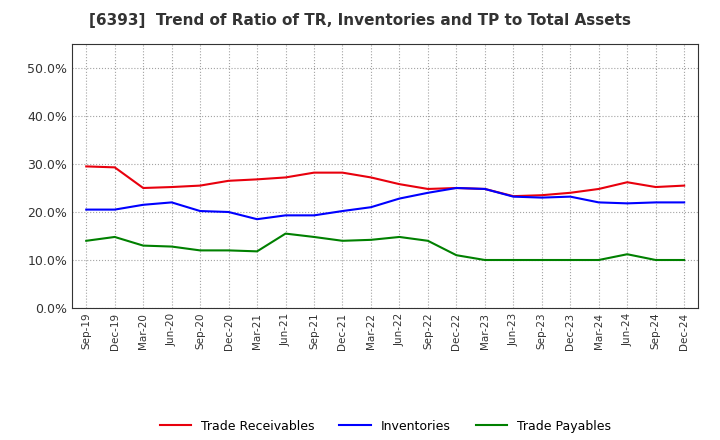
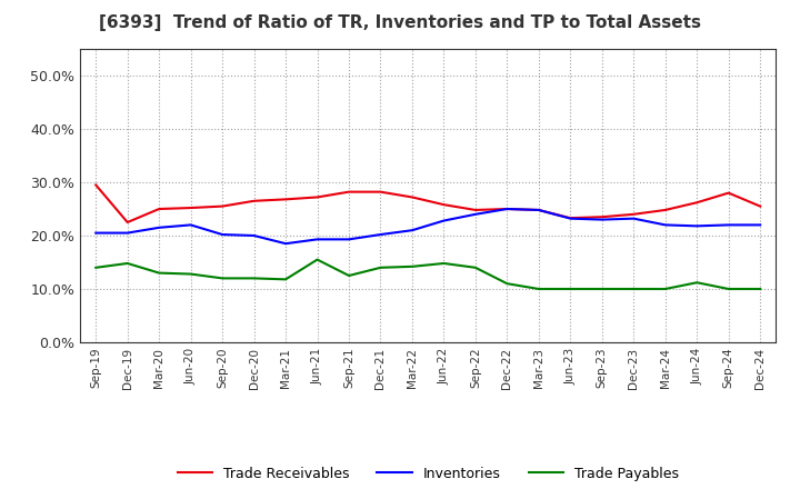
Trade Receivables/Dec-19: 29.3% -> 22.5%
Trade Payables/Sep-21: 14.8% -> 12.5%
Trade Receivables/Sep-24: 25.2% -> 28.0%
